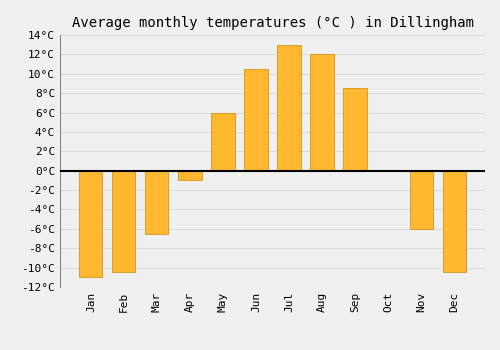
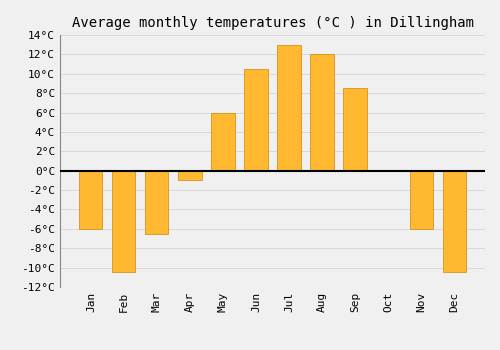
Jan: -11.0°C -> -6.0°C
